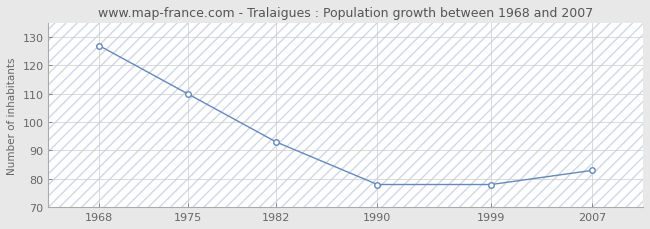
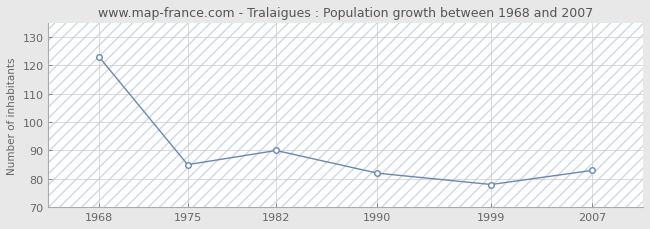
1968: 127 -> 123
1975: 110 -> 85
1982: 93 -> 90
1990: 78 -> 82
